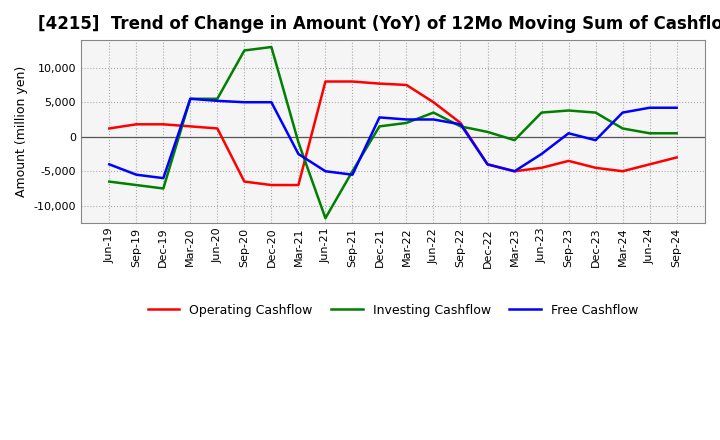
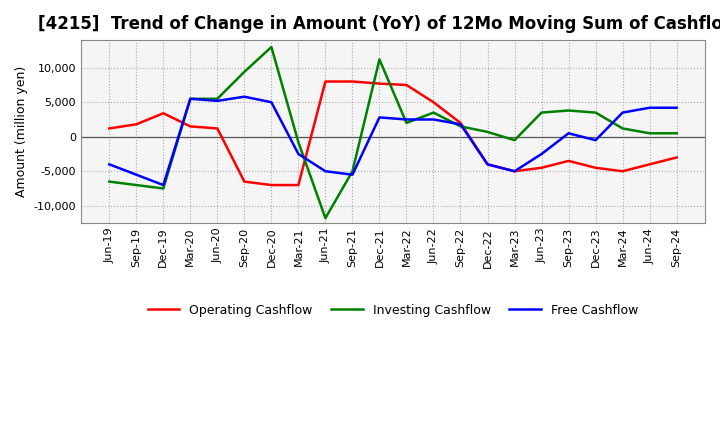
Operating Cashflow/Dec-19: 1,800 -> 3,400
Free Cashflow/Dec-19: -6,000 -> -7,000
Investing Cashflow/Sep-20: 12,500 -> 9,400
Free Cashflow/Sep-20: 5,000 -> 5,800
Investing Cashflow/Dec-21: 1,500 -> 11,200
